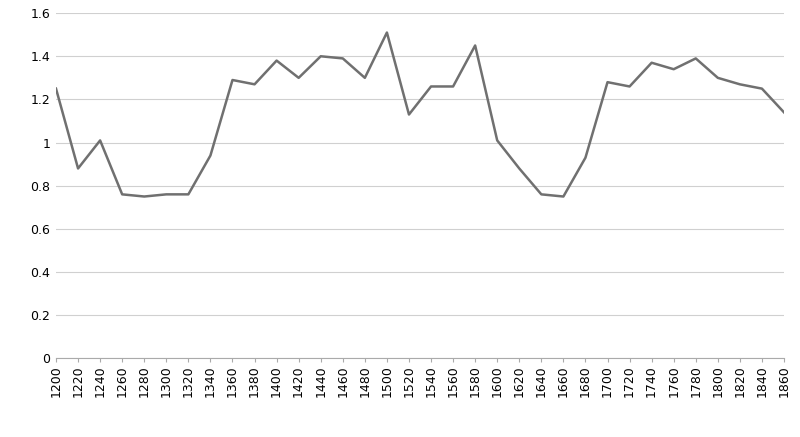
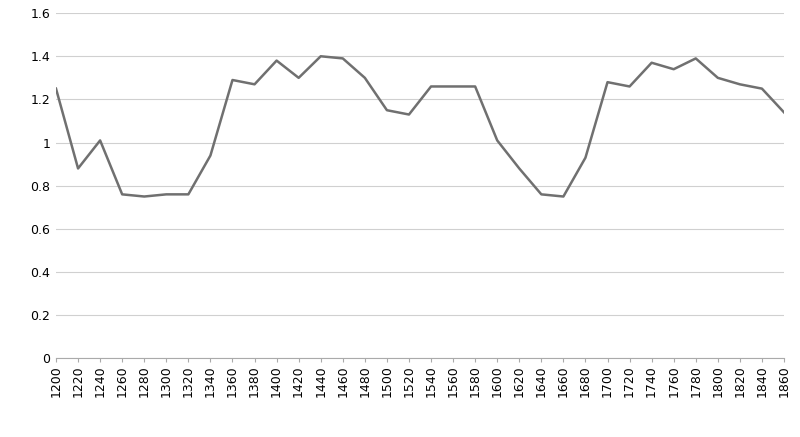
1500: 1.51 -> 1.15
1580: 1.45 -> 1.26
